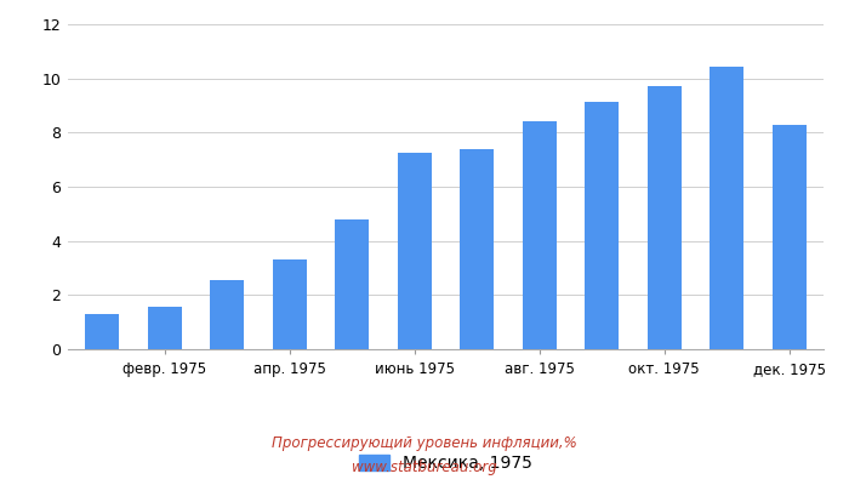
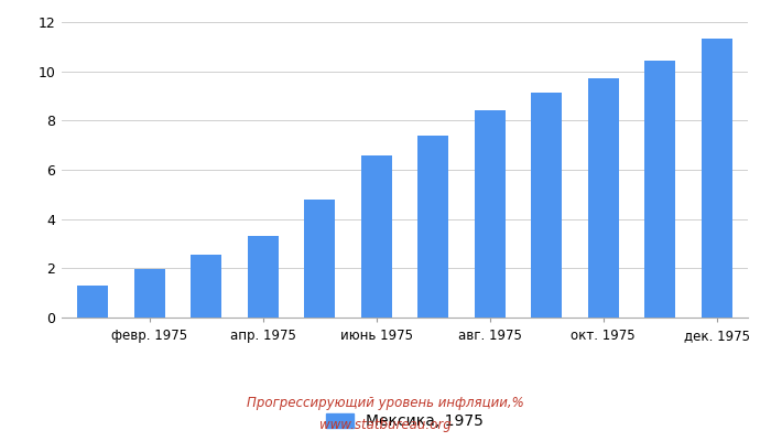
февр. 1975: 1.55 -> 1.95
июнь 1975: 7.25 -> 6.60
дек. 1975: 8.30 -> 11.35
